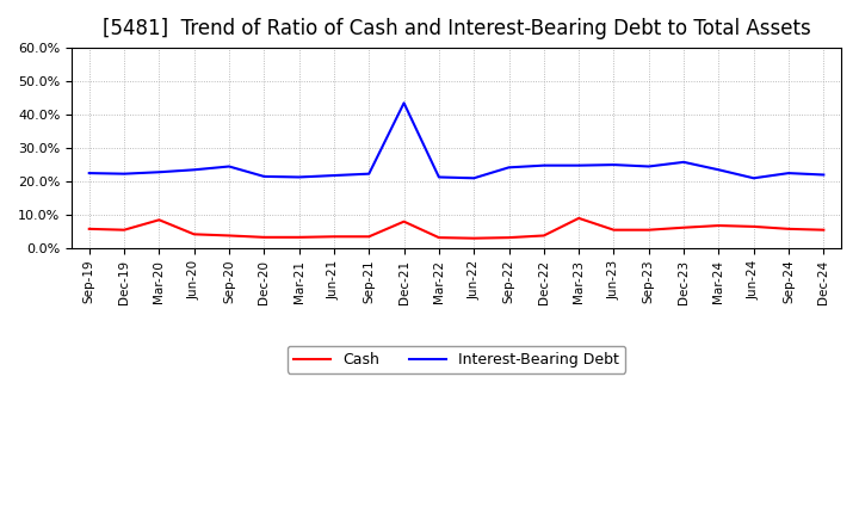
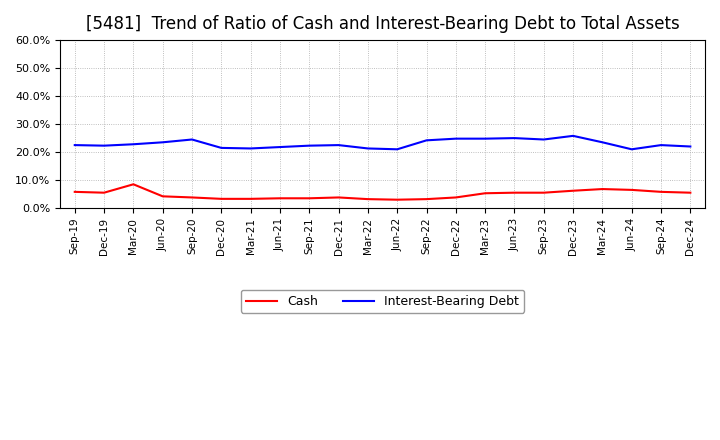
Cash/Dec-21: 8.0% -> 3.8%
Interest-Bearing Debt/Dec-21: 43.5% -> 22.5%
Cash/Mar-23: 9.0% -> 5.3%
